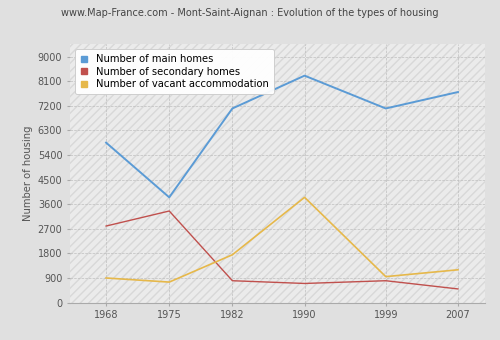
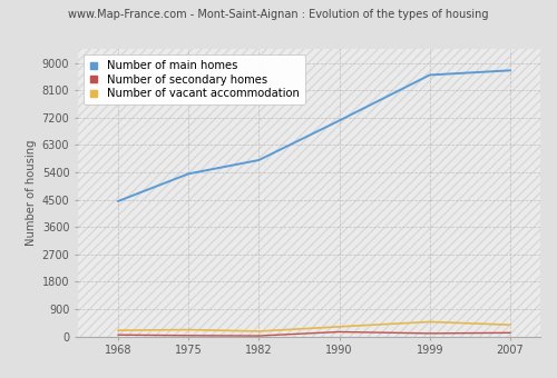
Number of main homes/1968: 5850 -> 4450
Number of secondary homes/1968: 2800 -> 50
Number of vacant accommodation/1968: 900 -> 200
Number of main homes/1975: 3850 -> 5350
Number of secondary homes/1975: 3350 -> 30
Number of vacant accommodation/1975: 750 -> 220
Number of main homes/1982: 7100 -> 5800
Number of secondary homes/1982: 800 -> 20
Number of vacant accommodation/1982: 1750 -> 170
Number of main homes/1990: 8300 -> 7100
Number of secondary homes/1990: 700 -> 150
Number of vacant accommodation/1990: 3850 -> 320
Number of main homes/1999: 7100 -> 8600
Number of secondary homes/1999: 800 -> 100
Number of vacant accommodation/1999: 950 -> 480
Number of main homes/2007: 7700 -> 8750
Number of secondary homes/2007: 500 -> 120
Number of vacant accommodation/2007: 1200 -> 380
